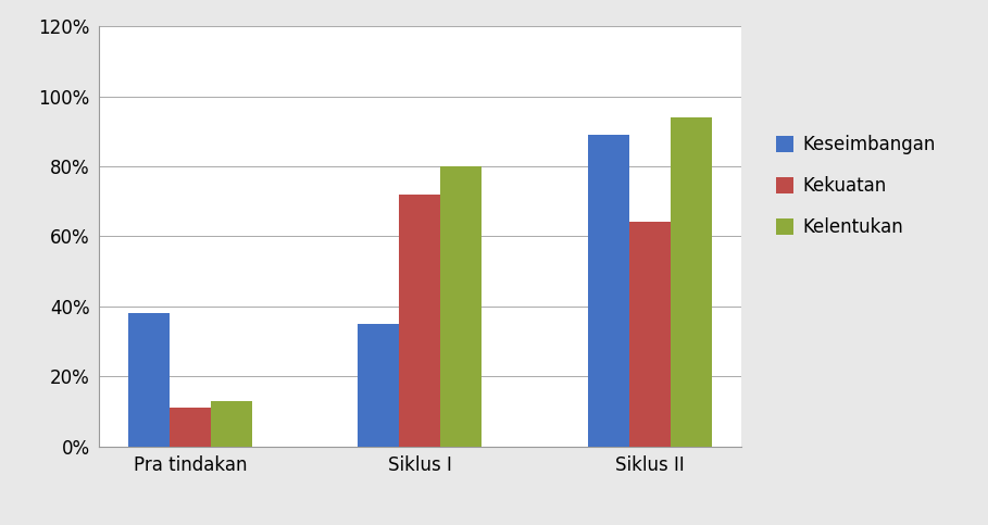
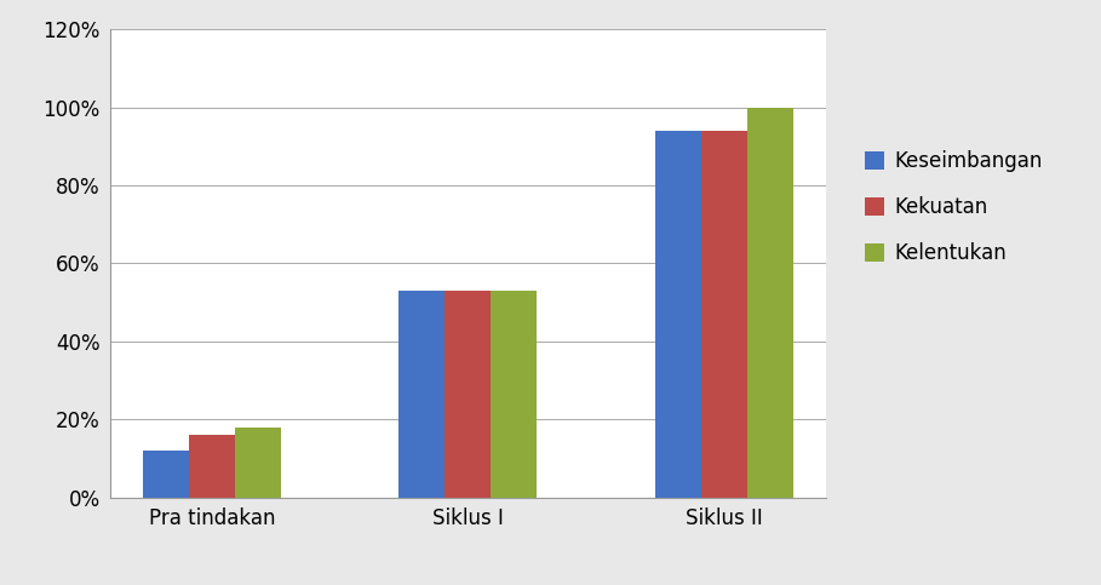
Keseimbangan/Pra tindakan: 38% -> 12%
Kekuatan/Pra tindakan: 11% -> 16%
Kelentukan/Pra tindakan: 13% -> 18%
Keseimbangan/Siklus I: 35% -> 53%
Kekuatan/Siklus I: 72% -> 53%
Kelentukan/Siklus I: 80% -> 53%
Keseimbangan/Siklus II: 89% -> 94%
Kekuatan/Siklus II: 64% -> 94%
Kelentukan/Siklus II: 94% -> 100%
